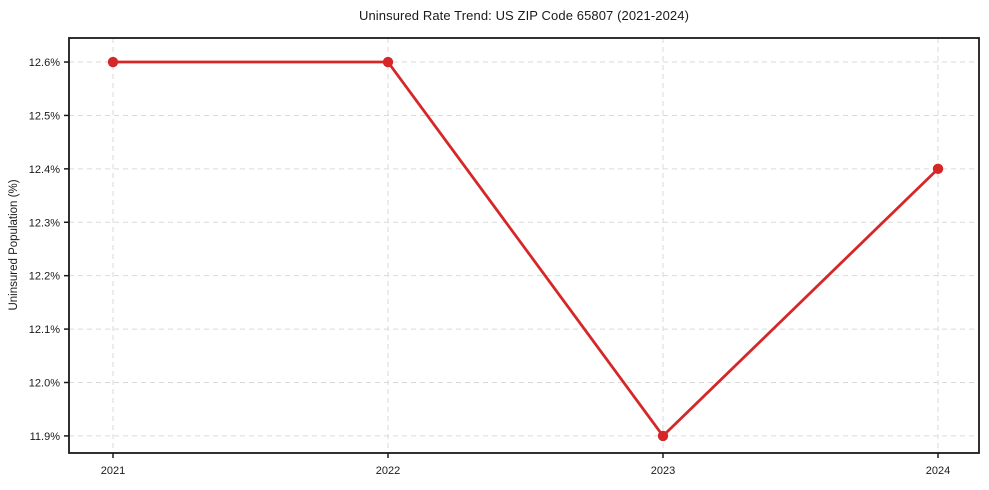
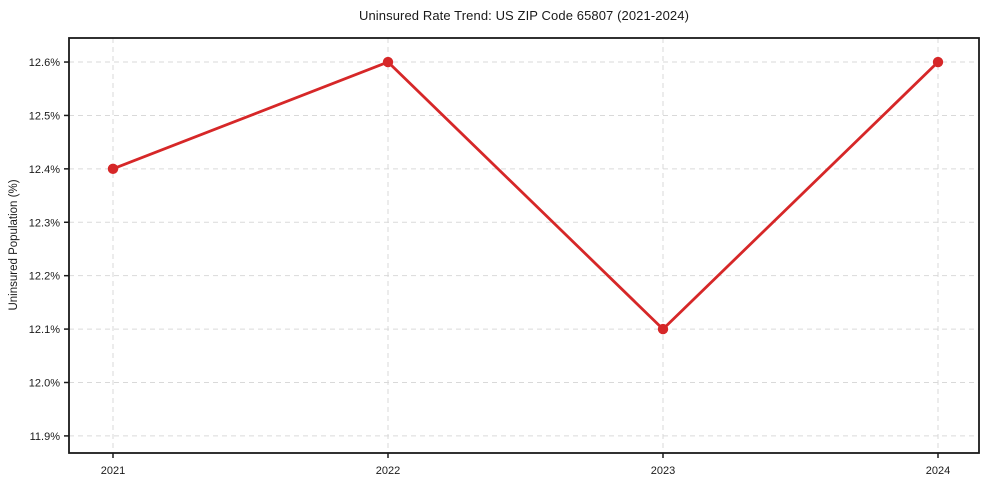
2021: 12.6% -> 12.4%
2023: 11.9% -> 12.1%
2024: 12.4% -> 12.6%
